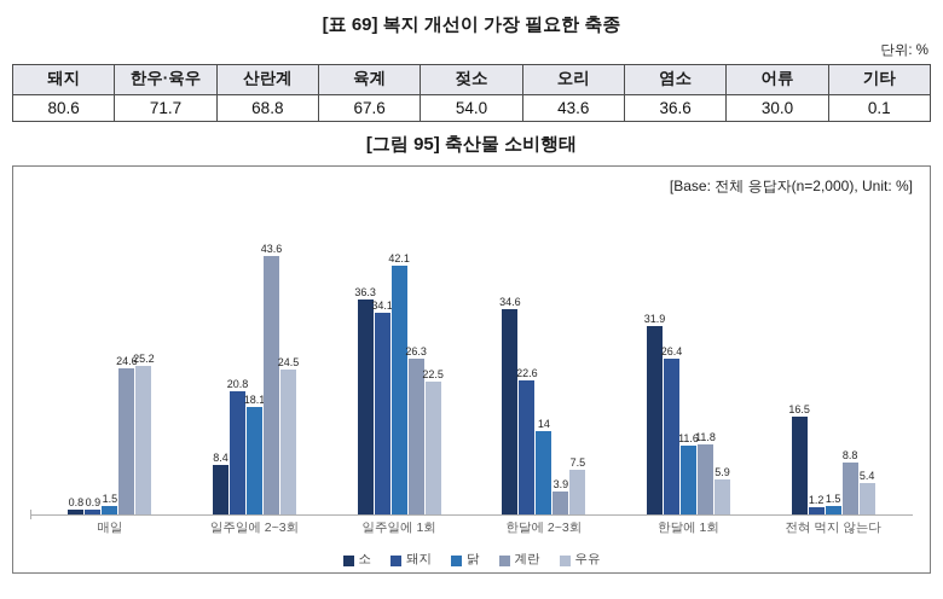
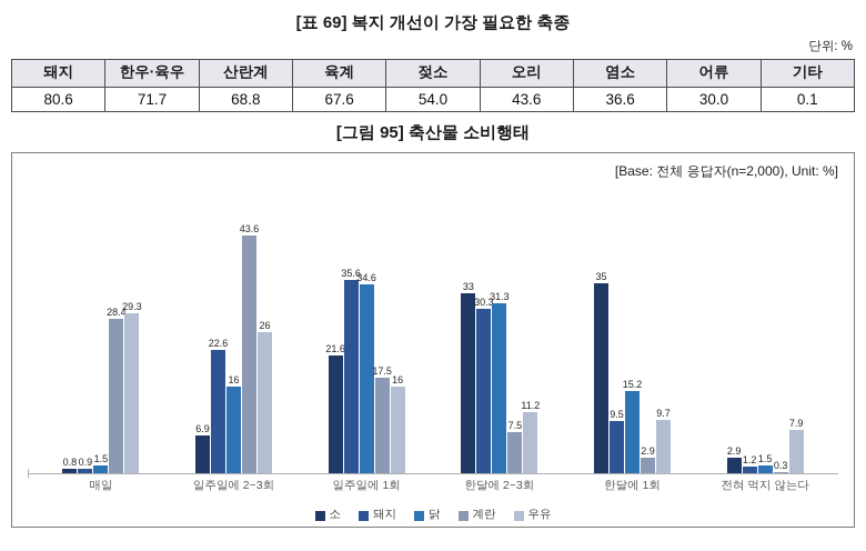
[그림 95] 축산물 소비행태/계란/매일: 24.6 -> 28.4
[그림 95] 축산물 소비행태/우유/매일: 25.2 -> 29.3
[그림 95] 축산물 소비행태/소/일주일에 2~3회: 8.4 -> 6.9
[그림 95] 축산물 소비행태/돼지/일주일에 2~3회: 20.8 -> 22.6
[그림 95] 축산물 소비행태/닭/일주일에 2~3회: 18.1 -> 16
[그림 95] 축산물 소비행태/우유/일주일에 2~3회: 24.5 -> 26
[그림 95] 축산물 소비행태/소/일주일에 1회: 36.3 -> 21.6
[그림 95] 축산물 소비행태/돼지/일주일에 1회: 34.1 -> 35.6
[그림 95] 축산물 소비행태/닭/일주일에 1회: 42.1 -> 34.6
[그림 95] 축산물 소비행태/계란/일주일에 1회: 26.3 -> 17.5
[그림 95] 축산물 소비행태/우유/일주일에 1회: 22.5 -> 16
[그림 95] 축산물 소비행태/소/한달에 2~3회: 34.6 -> 33
[그림 95] 축산물 소비행태/돼지/한달에 2~3회: 22.6 -> 30.3
[그림 95] 축산물 소비행태/닭/한달에 2~3회: 14 -> 31.3
[그림 95] 축산물 소비행태/계란/한달에 2~3회: 3.9 -> 7.5
[그림 95] 축산물 소비행태/우유/한달에 2~3회: 7.5 -> 11.2
[그림 95] 축산물 소비행태/소/한달에 1회: 31.9 -> 35
[그림 95] 축산물 소비행태/돼지/한달에 1회: 26.4 -> 9.5
[그림 95] 축산물 소비행태/닭/한달에 1회: 11.6 -> 15.2
[그림 95] 축산물 소비행태/계란/한달에 1회: 11.8 -> 2.9
[그림 95] 축산물 소비행태/우유/한달에 1회: 5.9 -> 9.7
[그림 95] 축산물 소비행태/소/전혀 먹지 않는다: 16.5 -> 2.9
[그림 95] 축산물 소비행태/계란/전혀 먹지 않는다: 8.8 -> 0.3
[그림 95] 축산물 소비행태/우유/전혀 먹지 않는다: 5.4 -> 7.9
